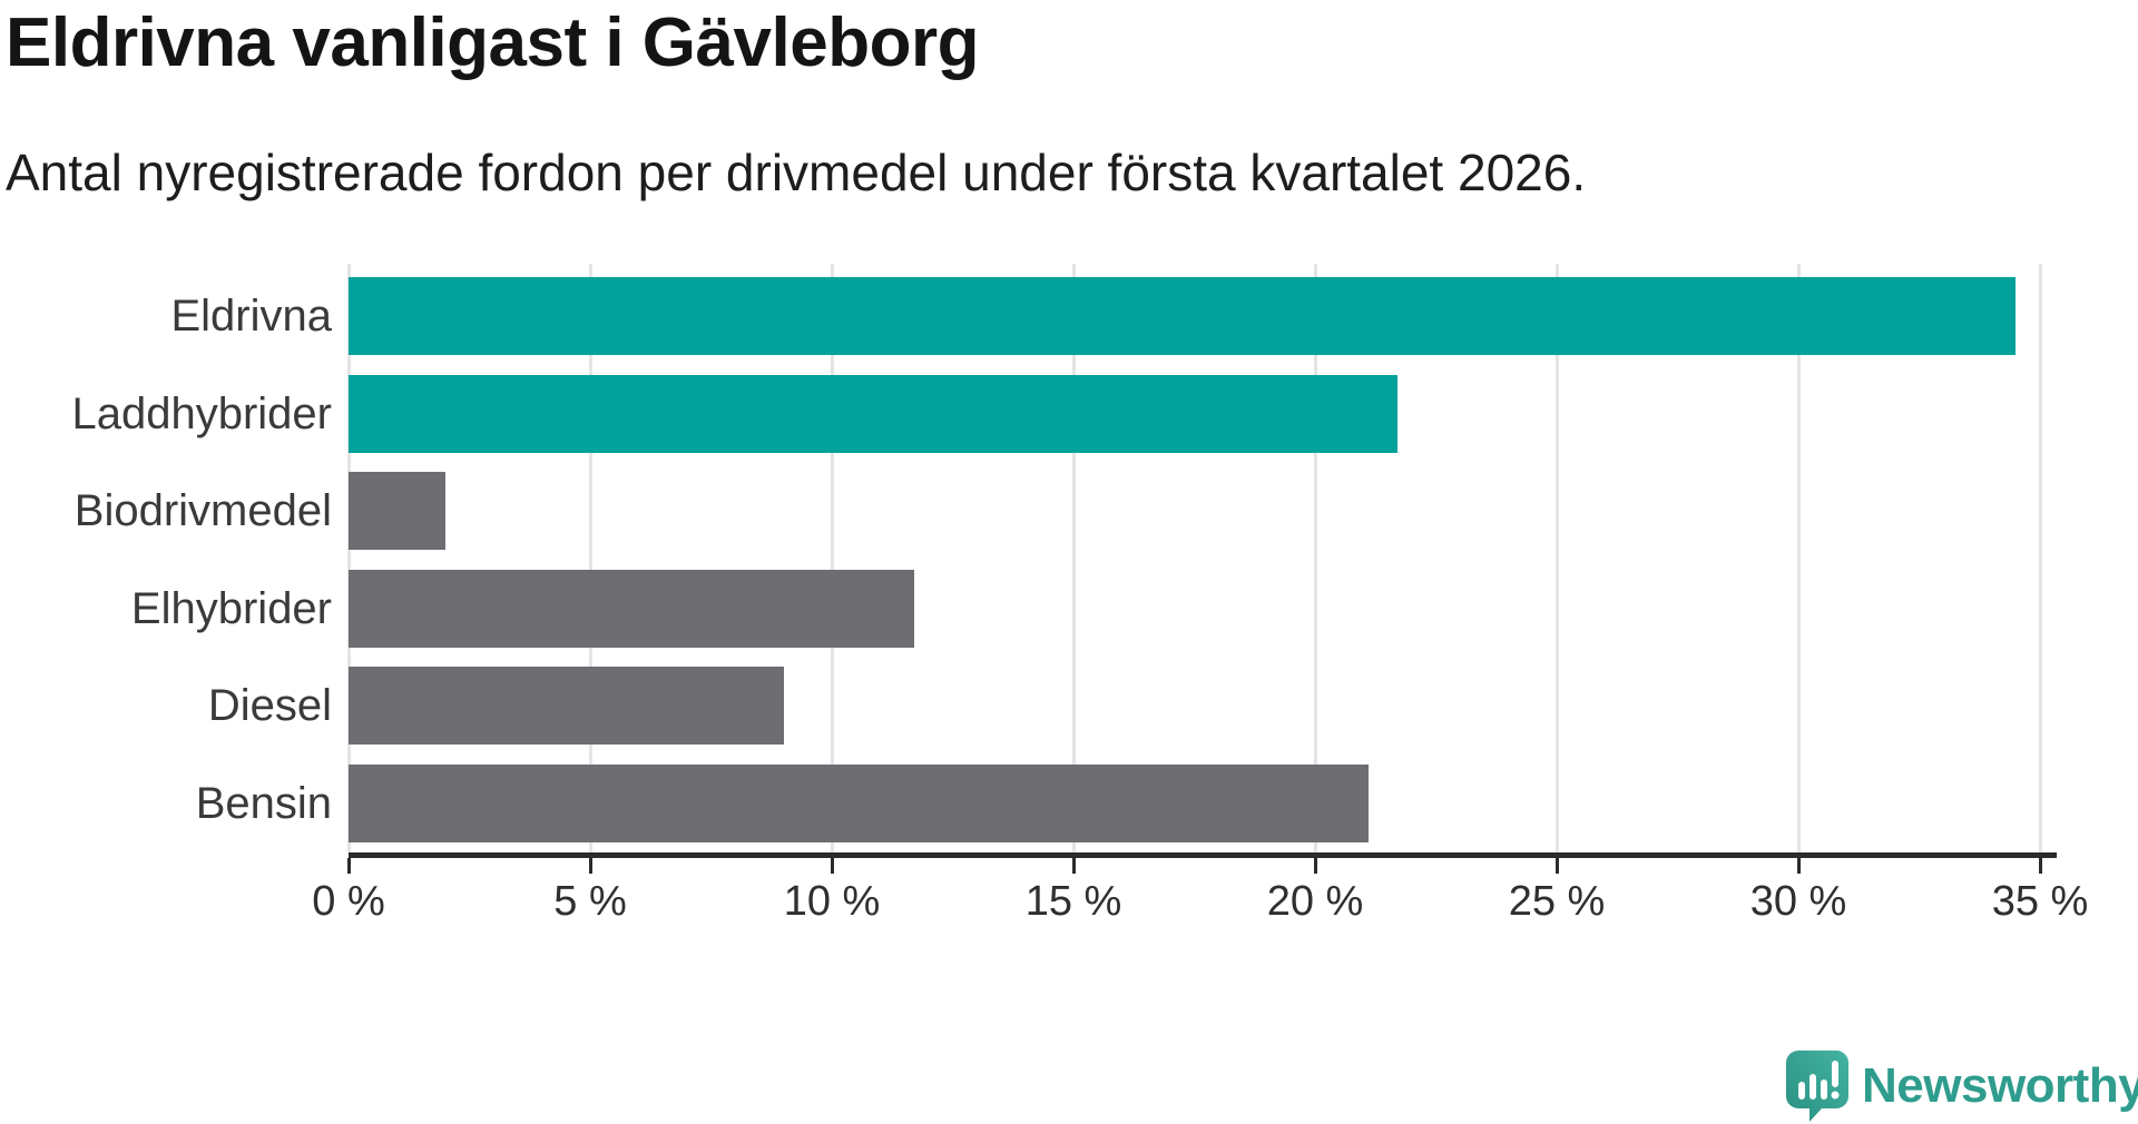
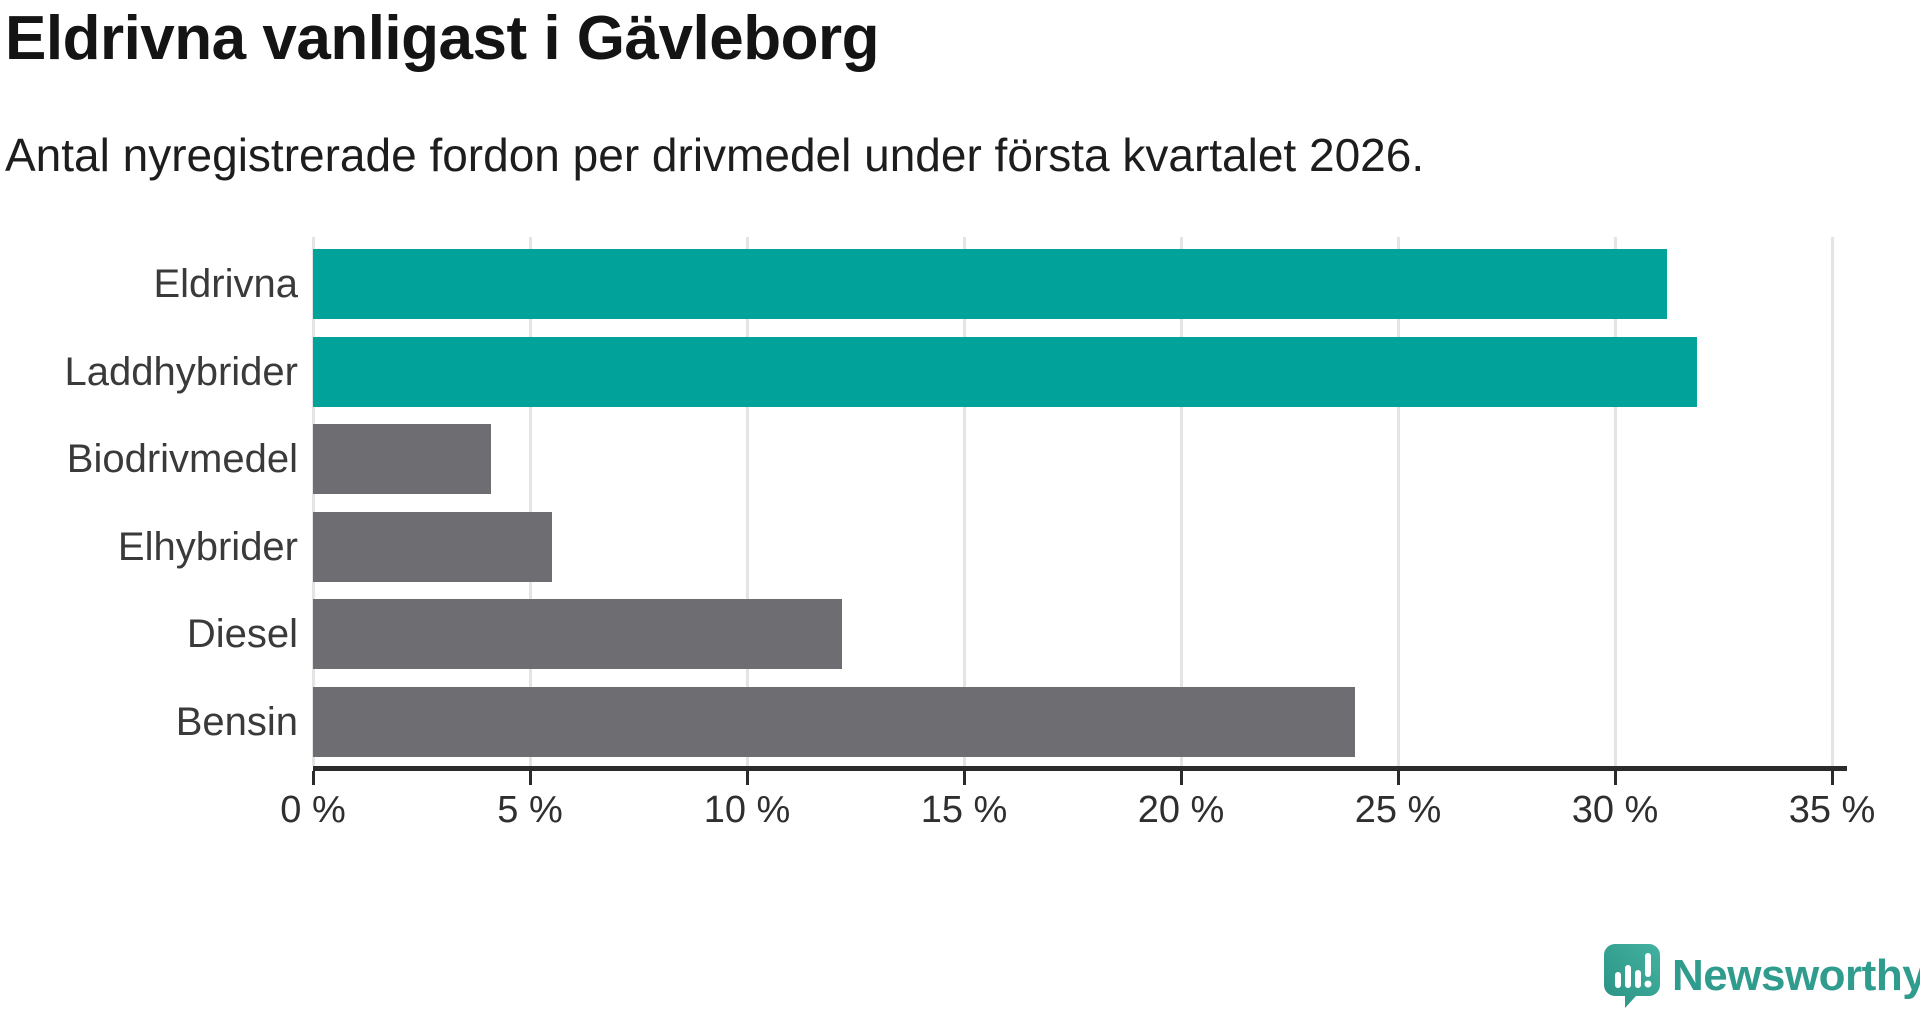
Eldrivna: 34.5% -> 31.2%
Laddhybrider: 21.7% -> 31.9%
Biodrivmedel: 2.0% -> 4.1%
Elhybrider: 11.7% -> 5.5%
Diesel: 9.0% -> 12.2%
Bensin: 21.1% -> 24.0%
